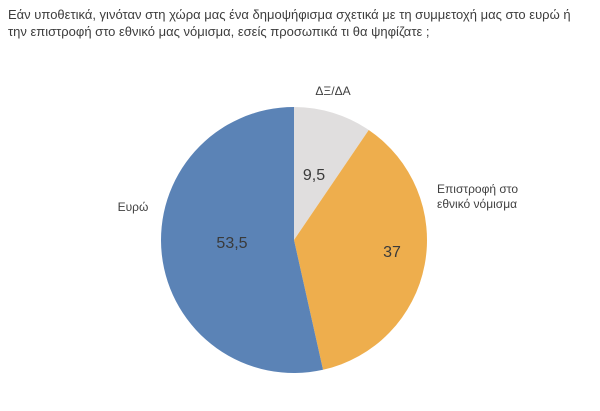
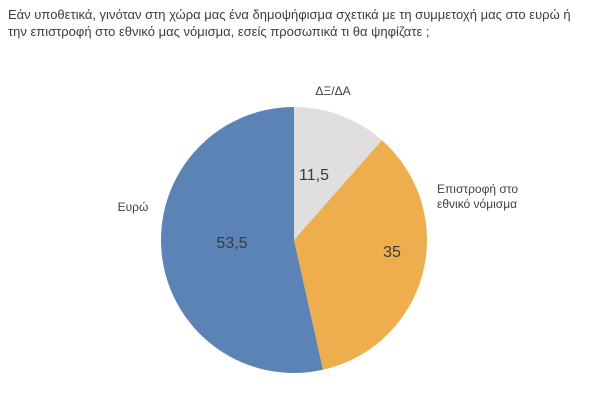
ΔΞ/ΔΑ: 9,5 -> 11,5
Επιστροφή στο εθνικό νόμισμα: 37 -> 35
